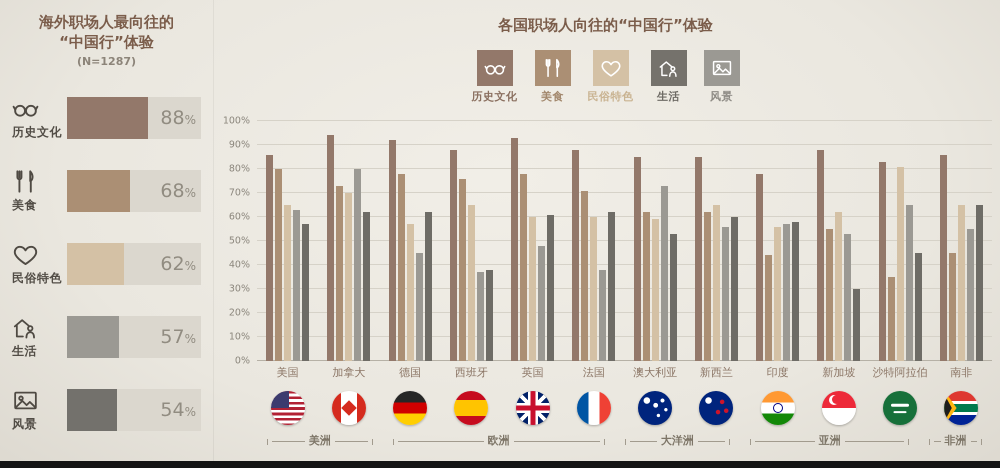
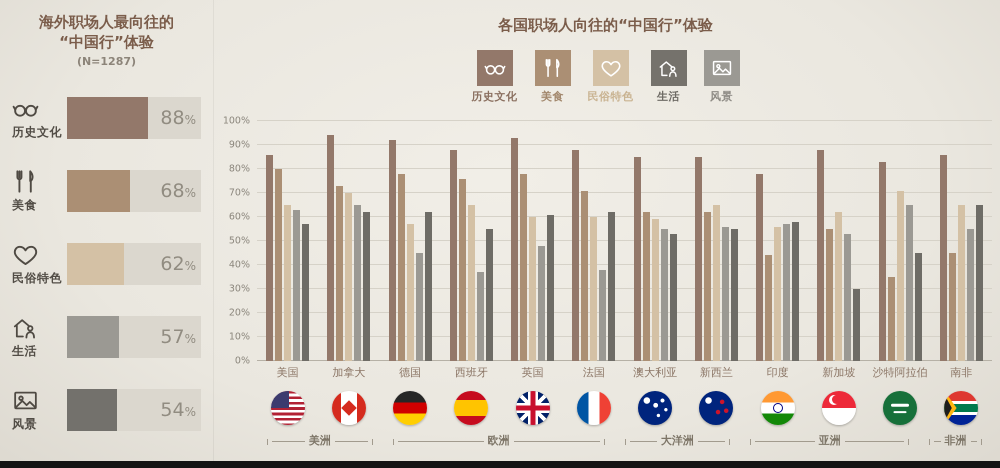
生活/加拿大: 80% -> 65%
风景/西班牙: 38% -> 55%
生活/澳大利亚: 73% -> 55%
风景/新西兰: 60% -> 55%
民俗特色/沙特阿拉伯: 81% -> 71%
